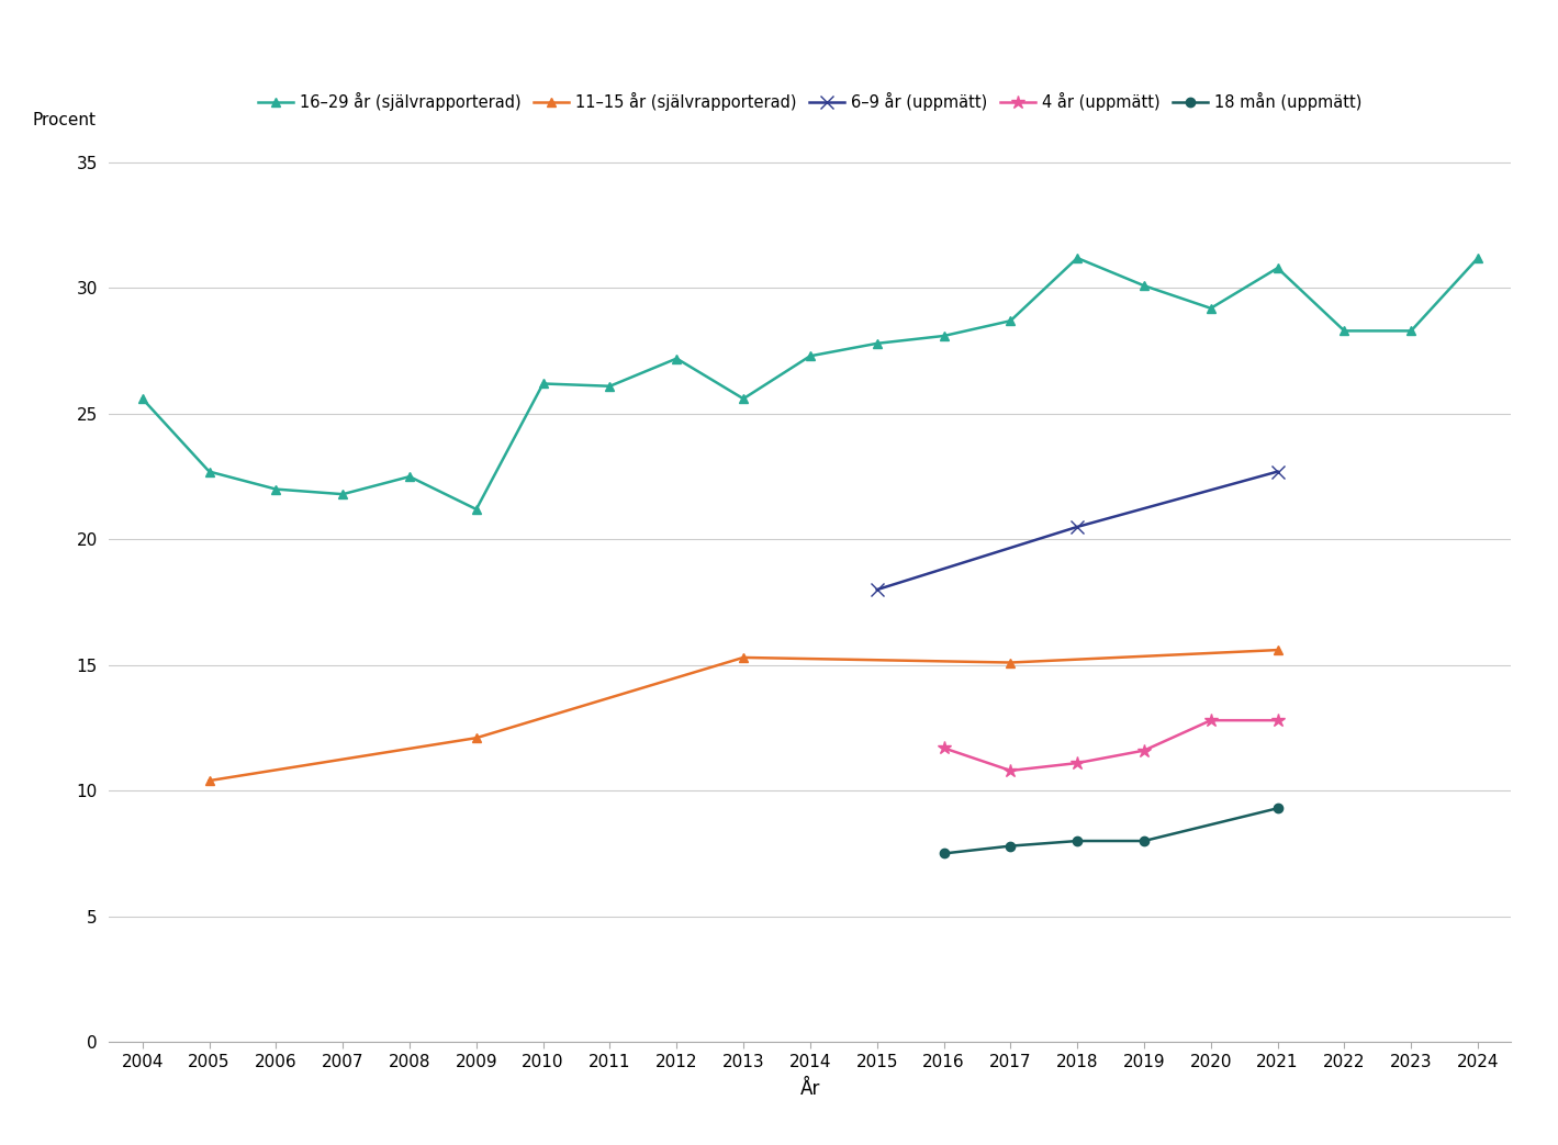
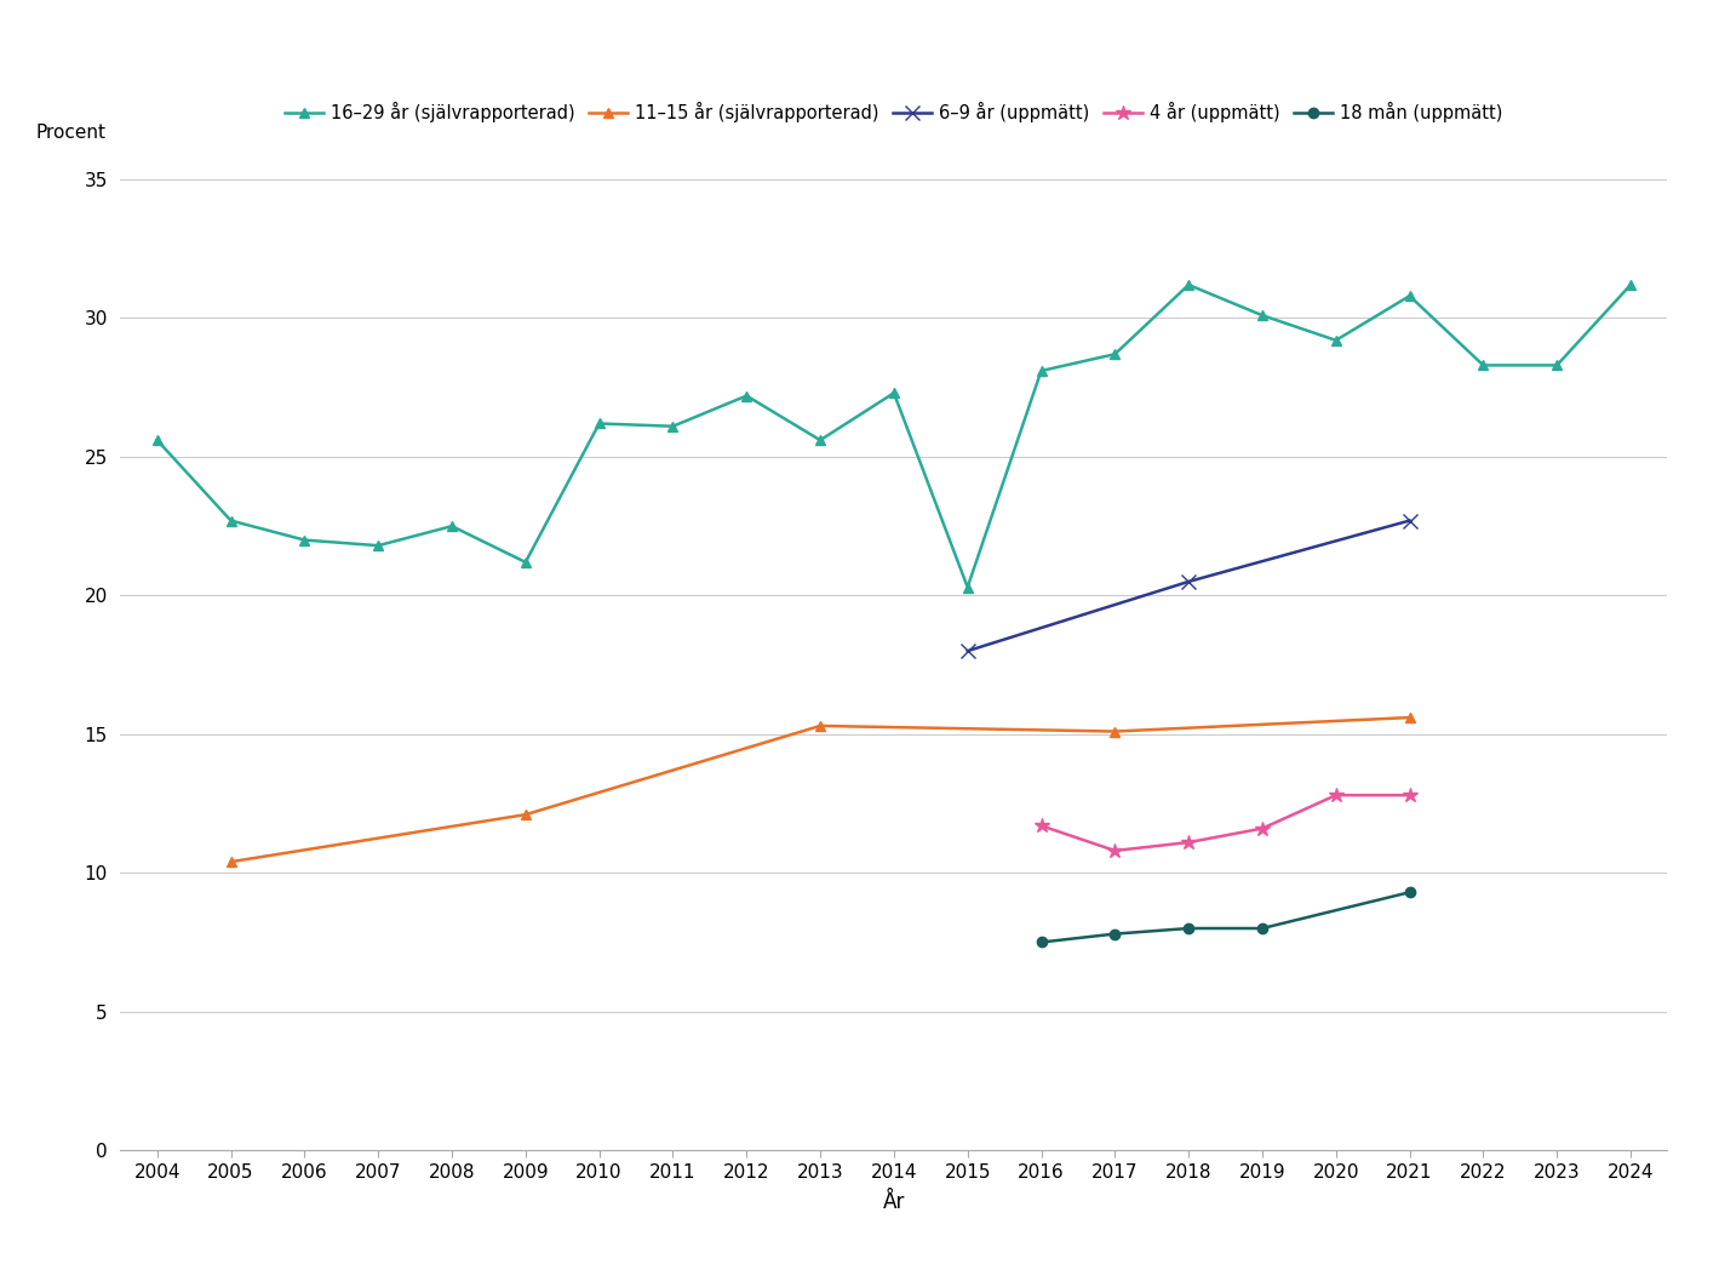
16–29 år (självrapporterad)/2015: 27.8 -> 20.3
